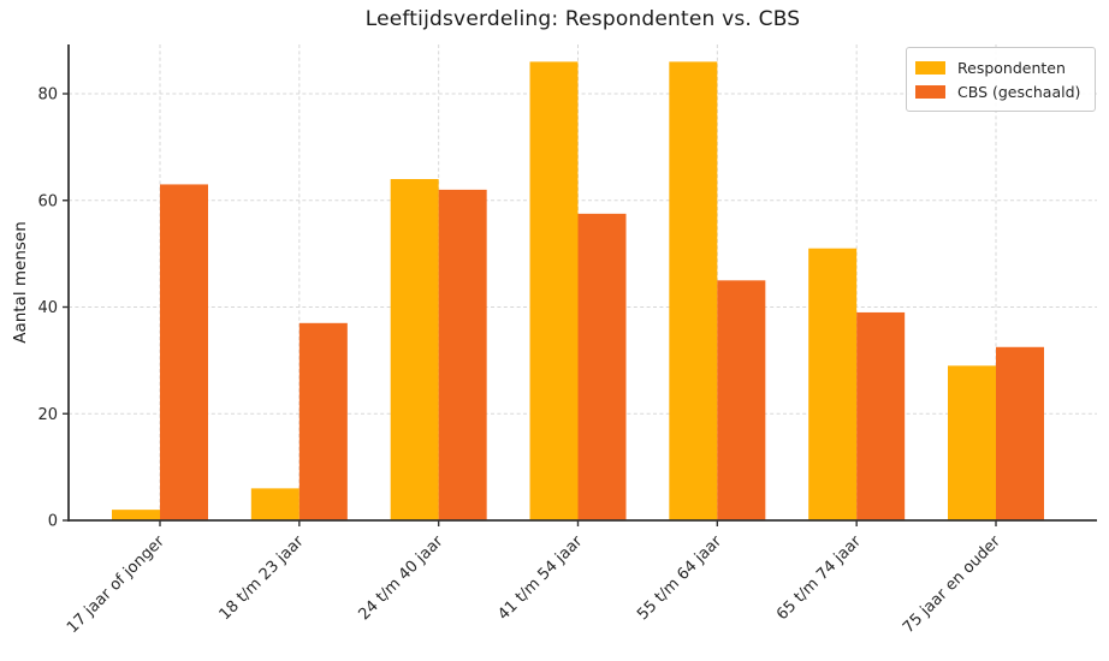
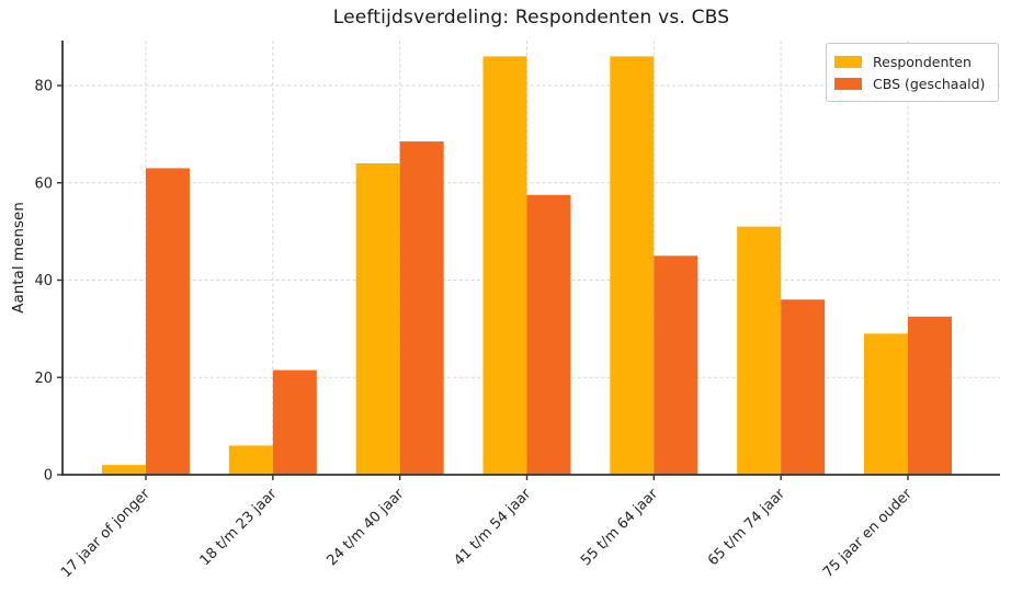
CBS (geschaald)/18 t/m 23 jaar: 37 -> 22
CBS (geschaald)/24 t/m 40 jaar: 62 -> 68
CBS (geschaald)/65 t/m 74 jaar: 39 -> 36
